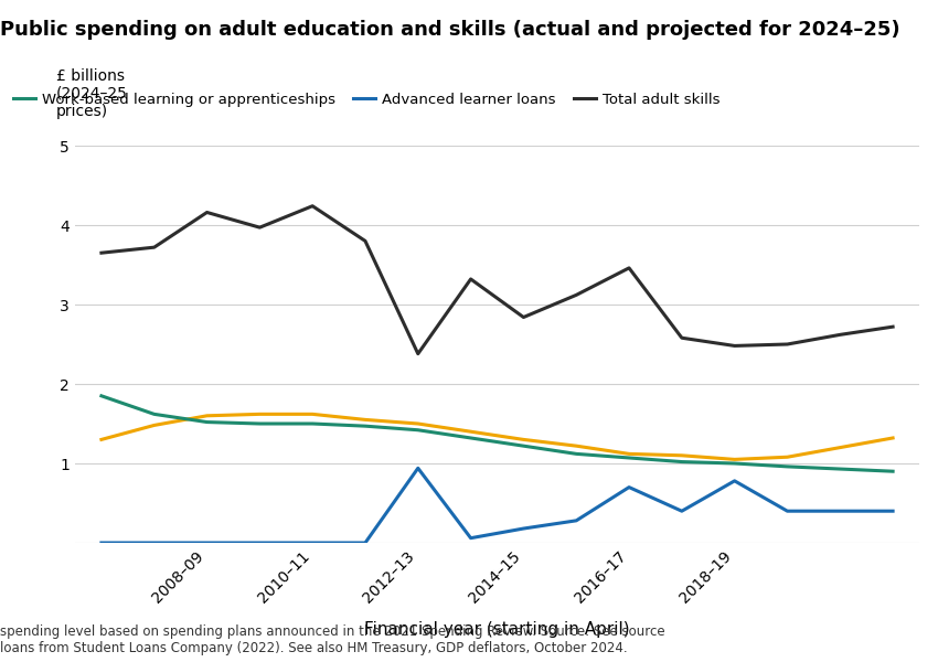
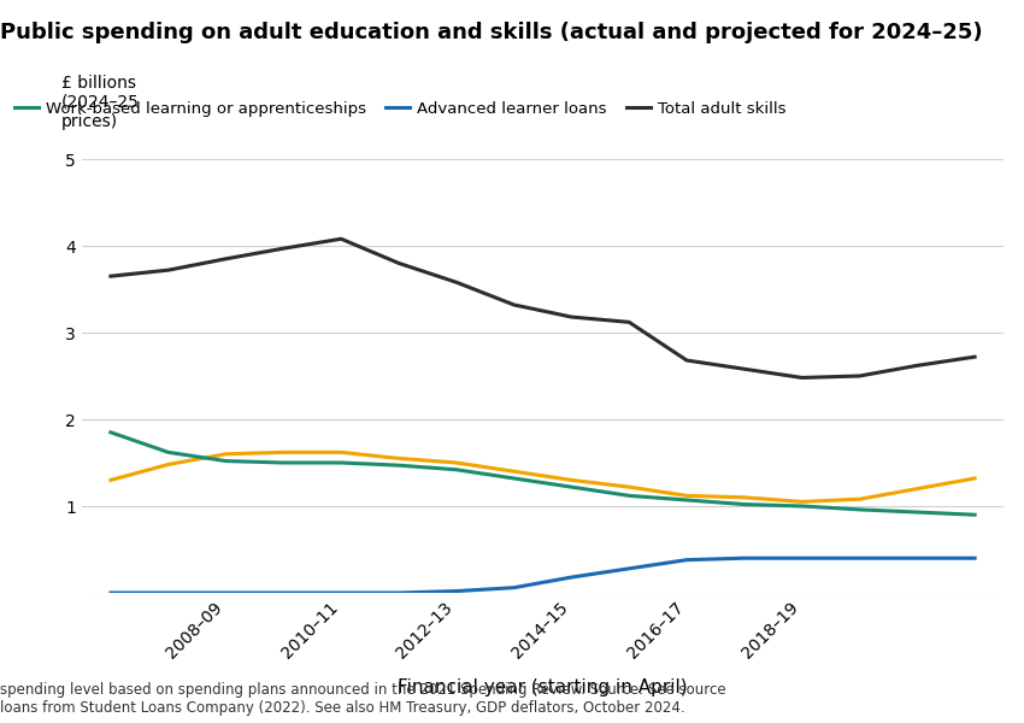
Total adult skills/2008–09: 4.16 -> 3.85
Total adult skills/2010–11: 4.24 -> 4.08
Total adult skills/2012–13: 2.38 -> 3.58
Advanced learner loans/2012–13: 0.94 -> 0.02
Total adult skills/2014–15: 2.84 -> 3.18
Total adult skills/2016–17: 3.46 -> 2.68
Advanced learner loans/2016–17: 0.70 -> 0.38
Advanced learner loans/2018–19: 0.78 -> 0.40
